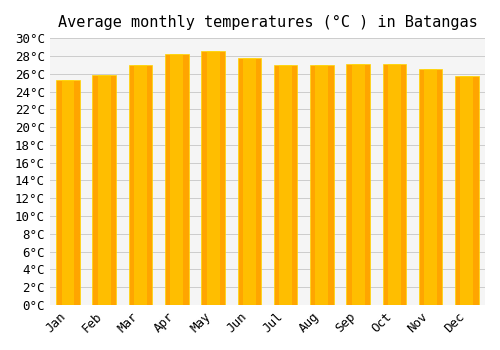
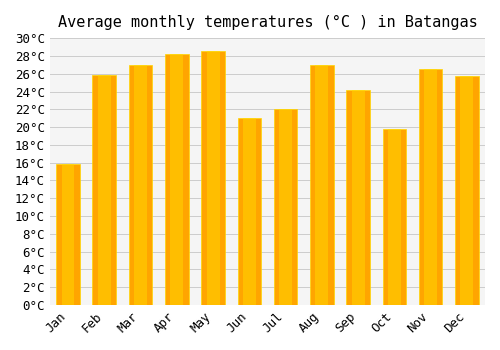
Jan: 25.3°C -> 15.8°C
Jun: 27.8°C -> 21.0°C
Jul: 27.0°C -> 22.0°C
Sep: 27.1°C -> 24.2°C
Oct: 27.1°C -> 19.8°C
